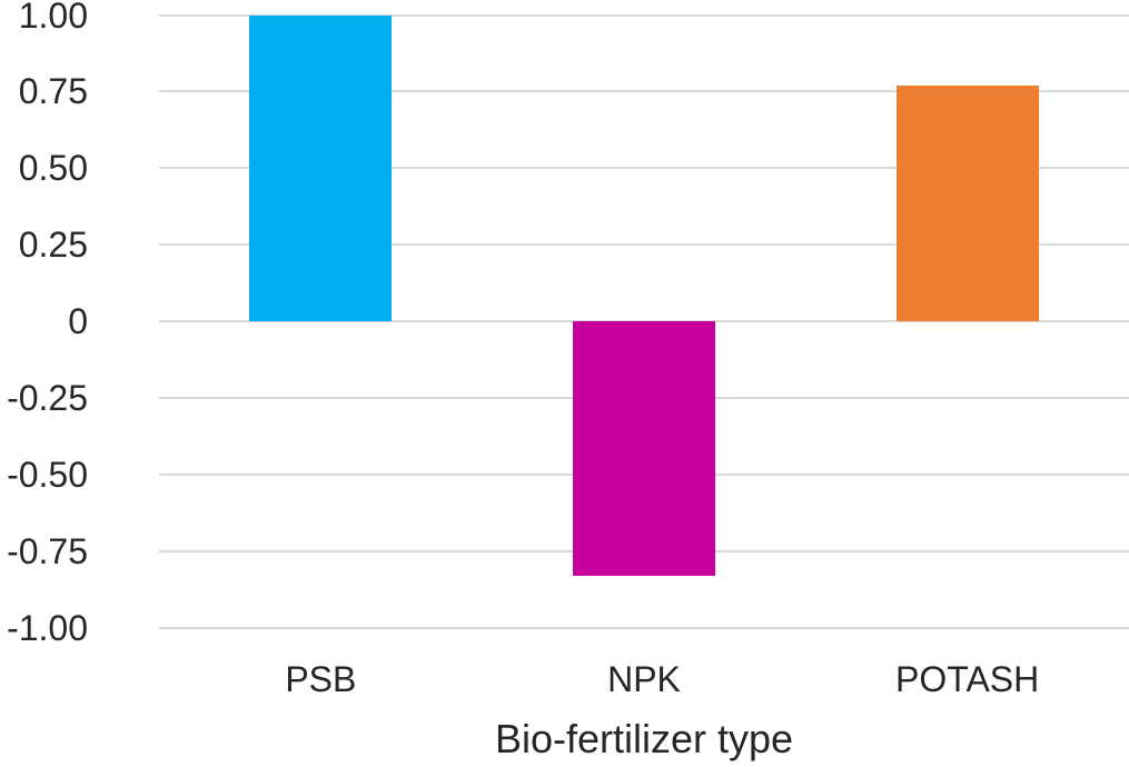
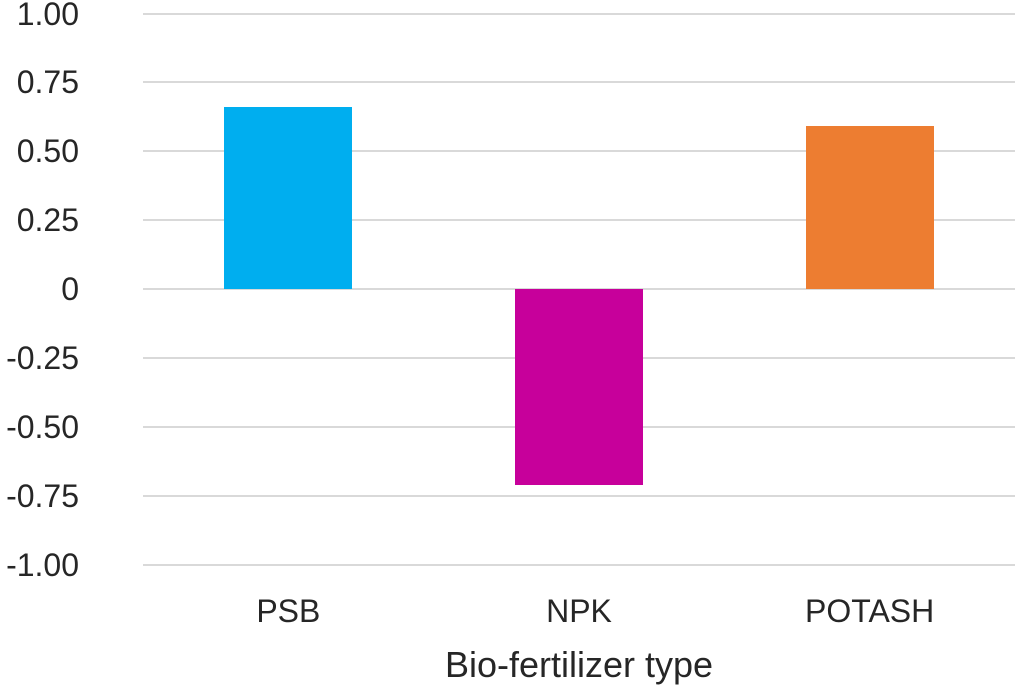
PSB: 1.00 -> 0.66
NPK: -0.83 -> -0.71
POTASH: 0.77 -> 0.59
